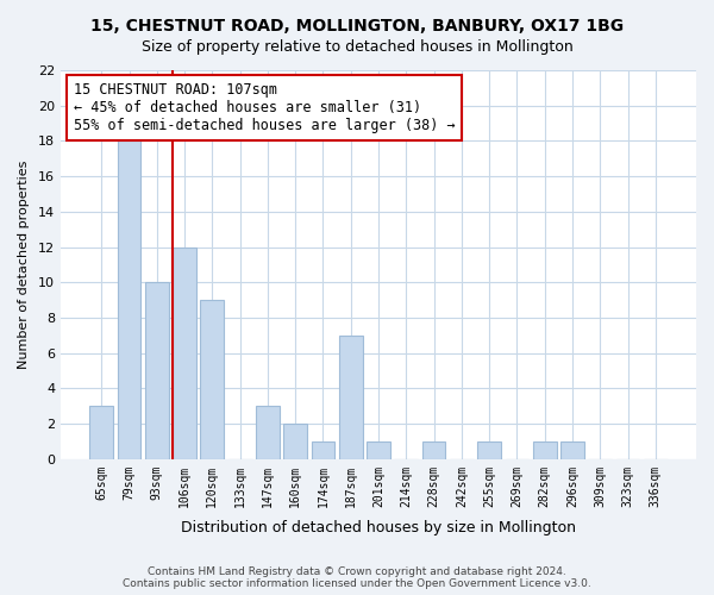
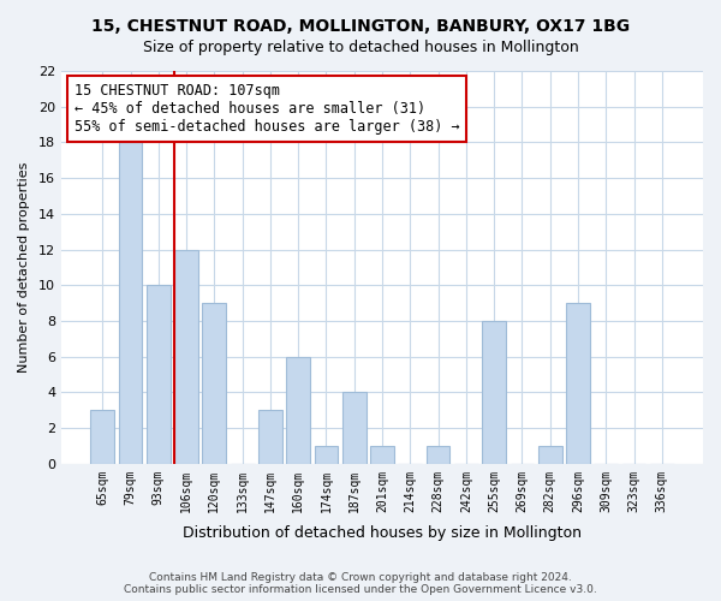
160sqm: 2 -> 6
187sqm: 7 -> 4
255sqm: 1 -> 8
296sqm: 1 -> 9
